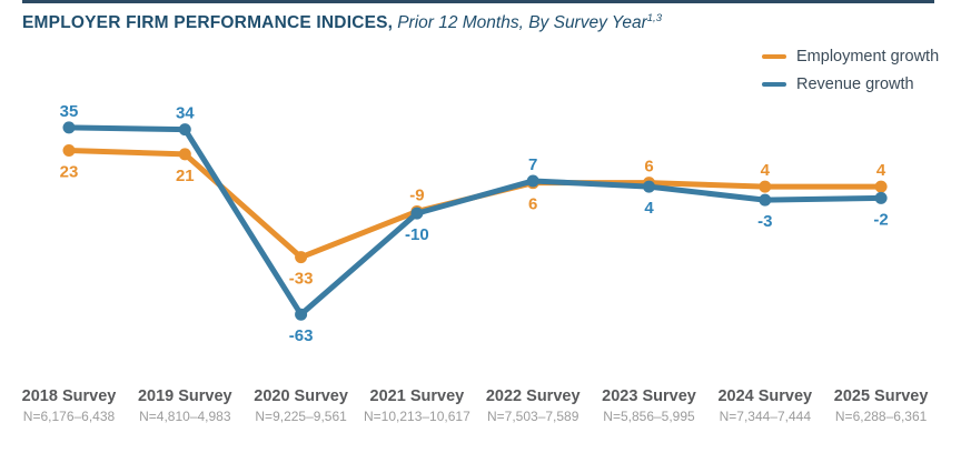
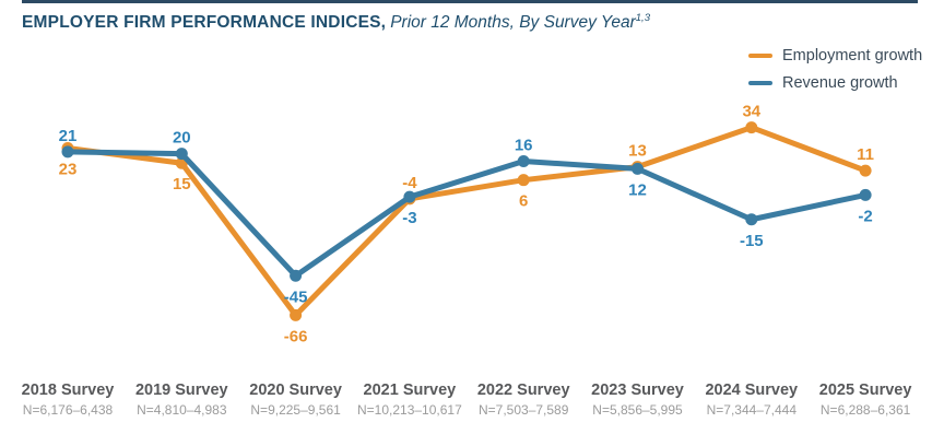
Revenue growth/2018 Survey: 35 -> 21
Employment growth/2019 Survey: 21 -> 15
Revenue growth/2019 Survey: 34 -> 20
Employment growth/2020 Survey: -33 -> -66
Revenue growth/2020 Survey: -63 -> -45
Employment growth/2021 Survey: -9 -> -4
Revenue growth/2021 Survey: -10 -> -3
Revenue growth/2022 Survey: 7 -> 16
Employment growth/2023 Survey: 6 -> 13
Revenue growth/2023 Survey: 4 -> 12
Employment growth/2024 Survey: 4 -> 34
Revenue growth/2024 Survey: -3 -> -15
Employment growth/2025 Survey: 4 -> 11
